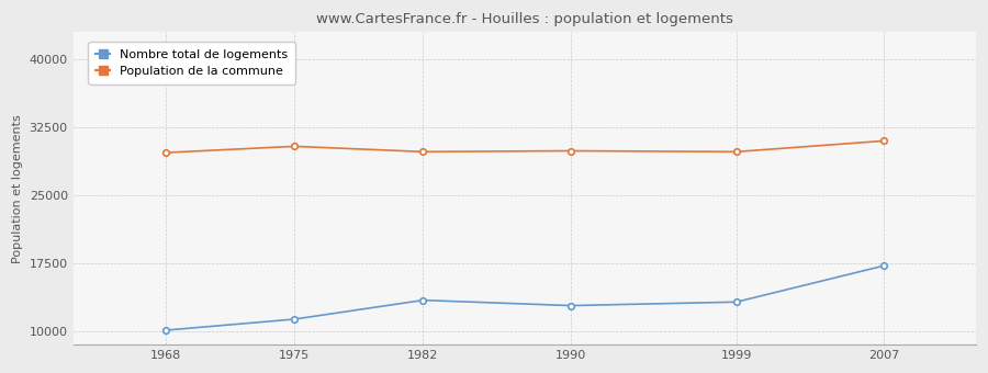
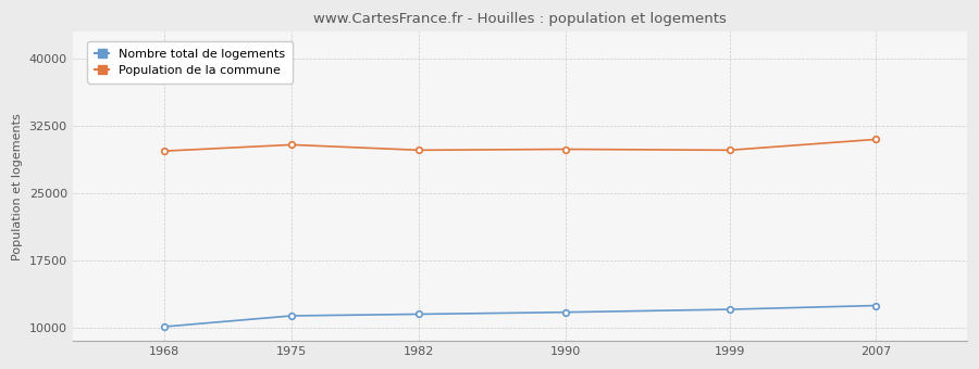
Nombre total de logements/1982: 13400 -> 11500
Nombre total de logements/1990: 12800 -> 11700
Nombre total de logements/1999: 13200 -> 12000
Nombre total de logements/2007: 17200 -> 12400
